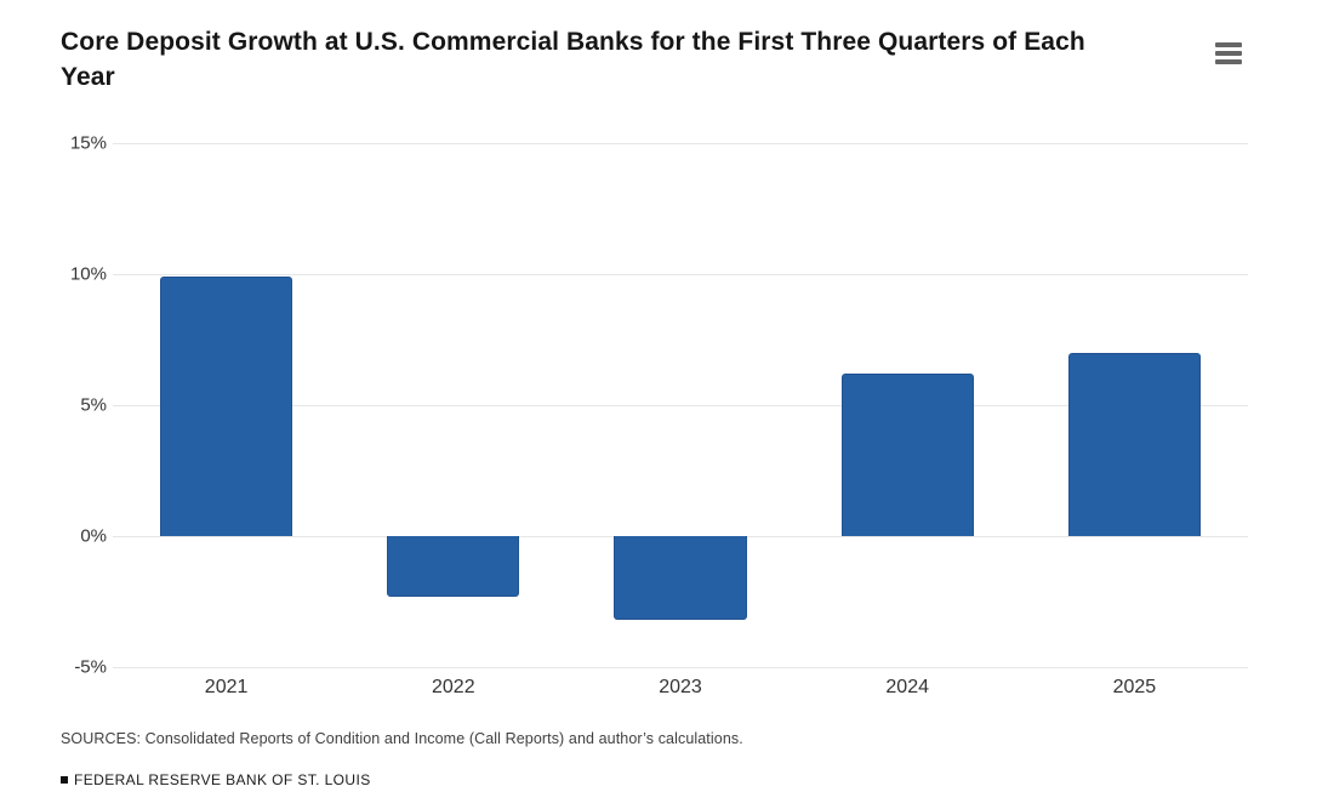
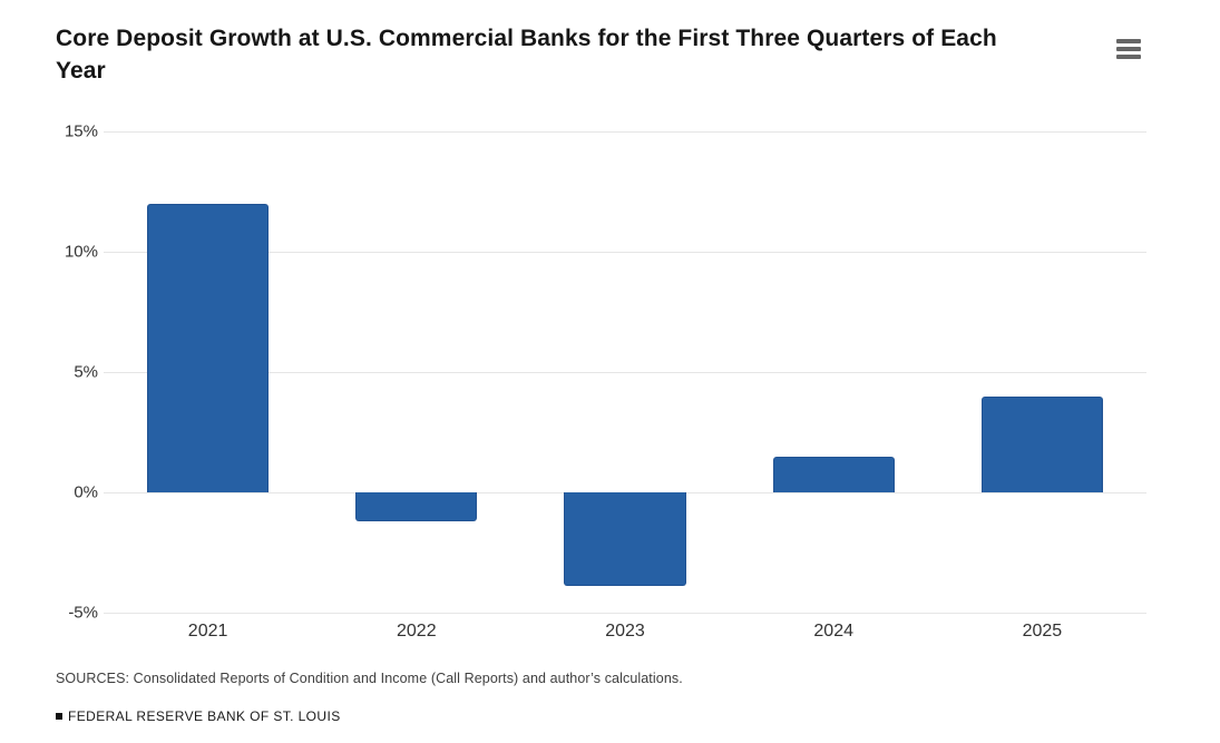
2021: 9.9% -> 12.0%
2022: -2.3% -> -1.2%
2023: -3.2% -> -3.9%
2024: 6.2% -> 1.5%
2025: 7.0% -> 4.0%
